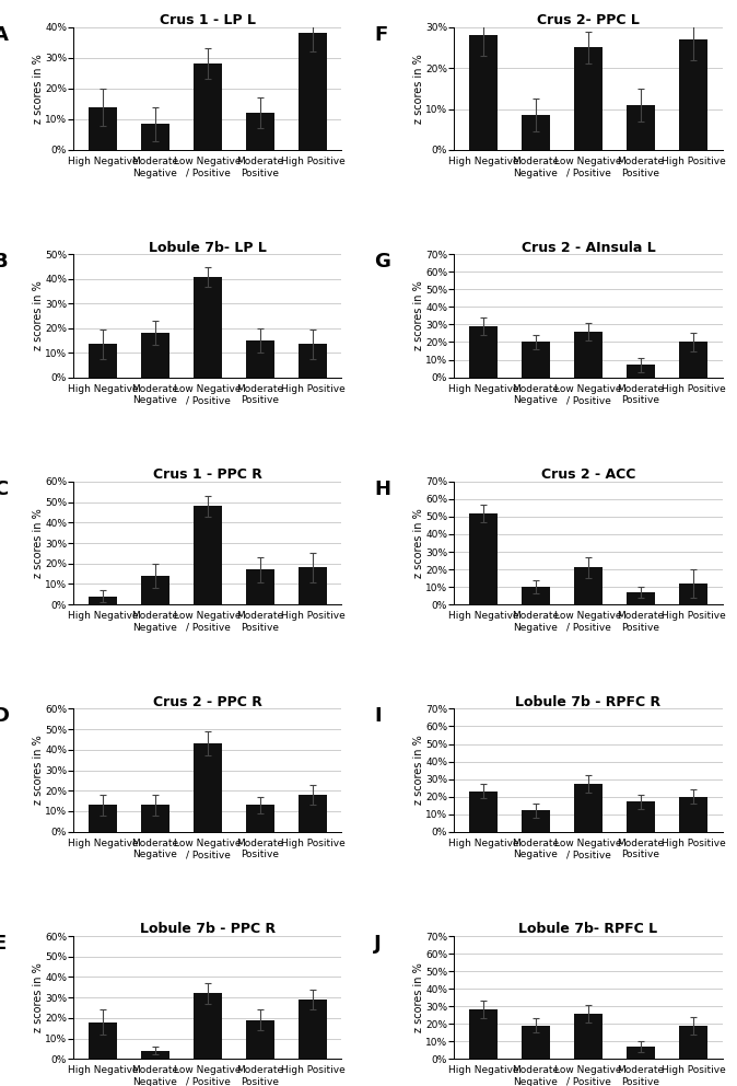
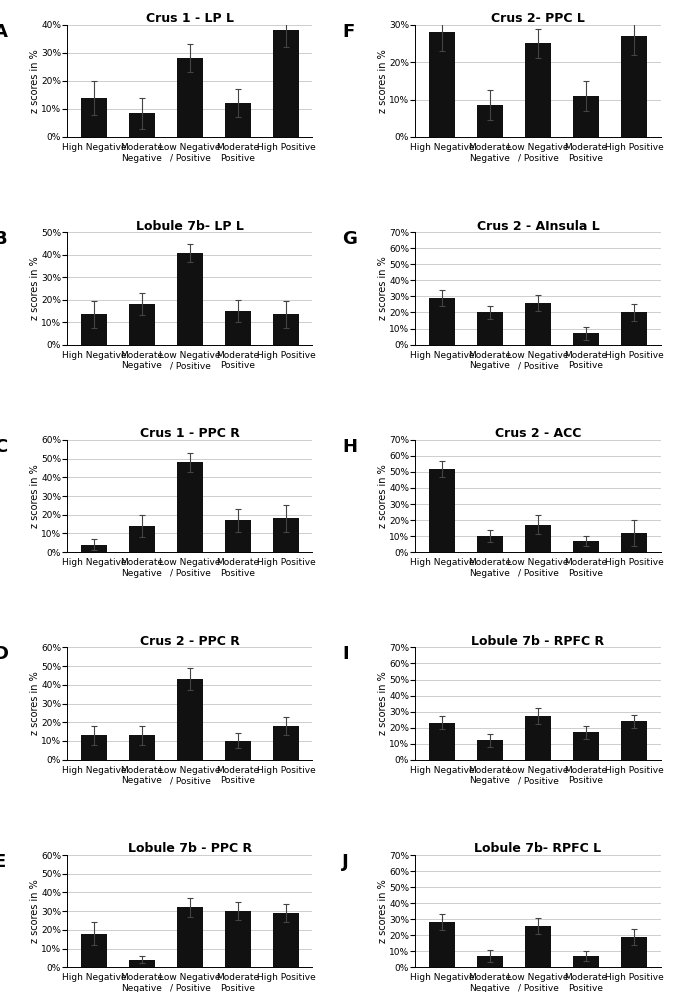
Crus 2 - ACC/Low Negative / Positive: 21% -> 17%
Crus 2 - PPC R/Moderate Positive: 13% -> 10%
Lobule 7b - RPFC R/High Positive: 20% -> 24%
Lobule 7b - PPC R/Moderate Positive: 19% -> 30%
Lobule 7b- RPFC L/Moderate Negative: 19% -> 7%
